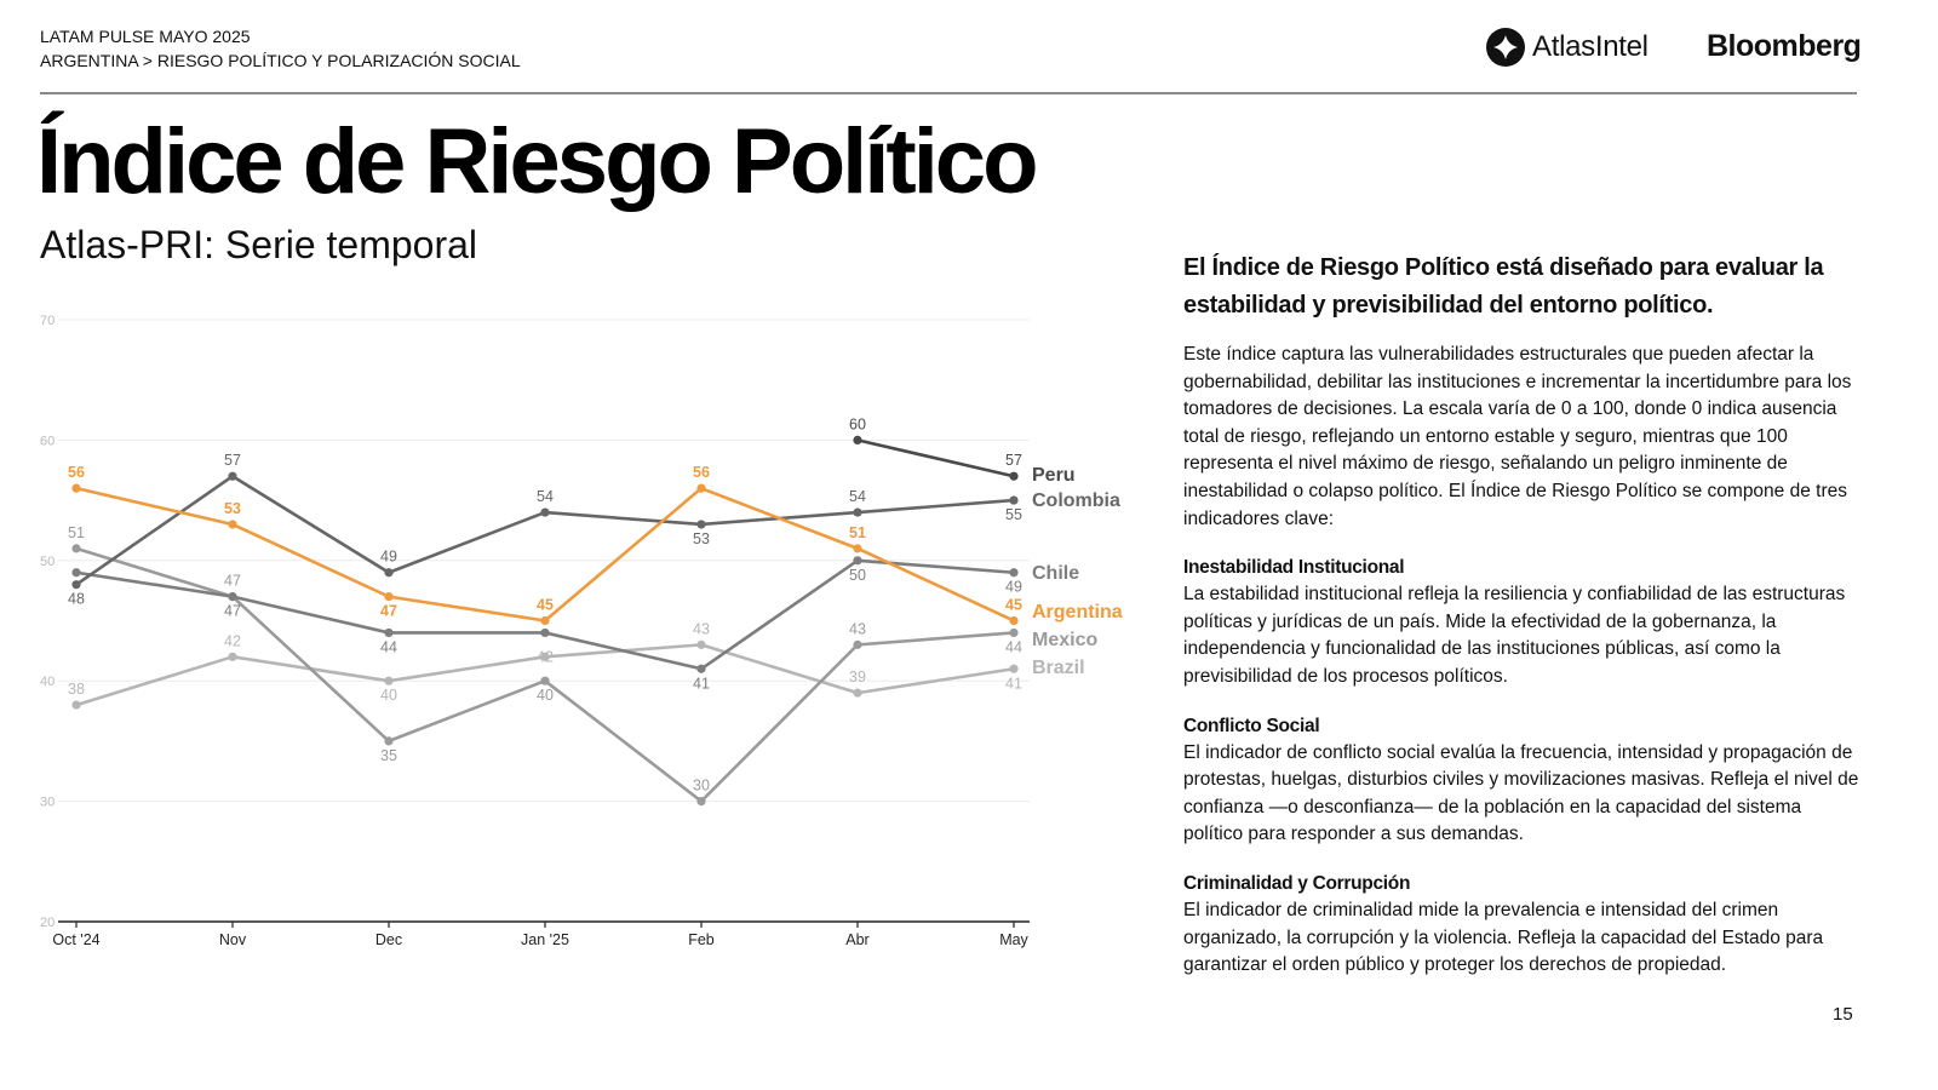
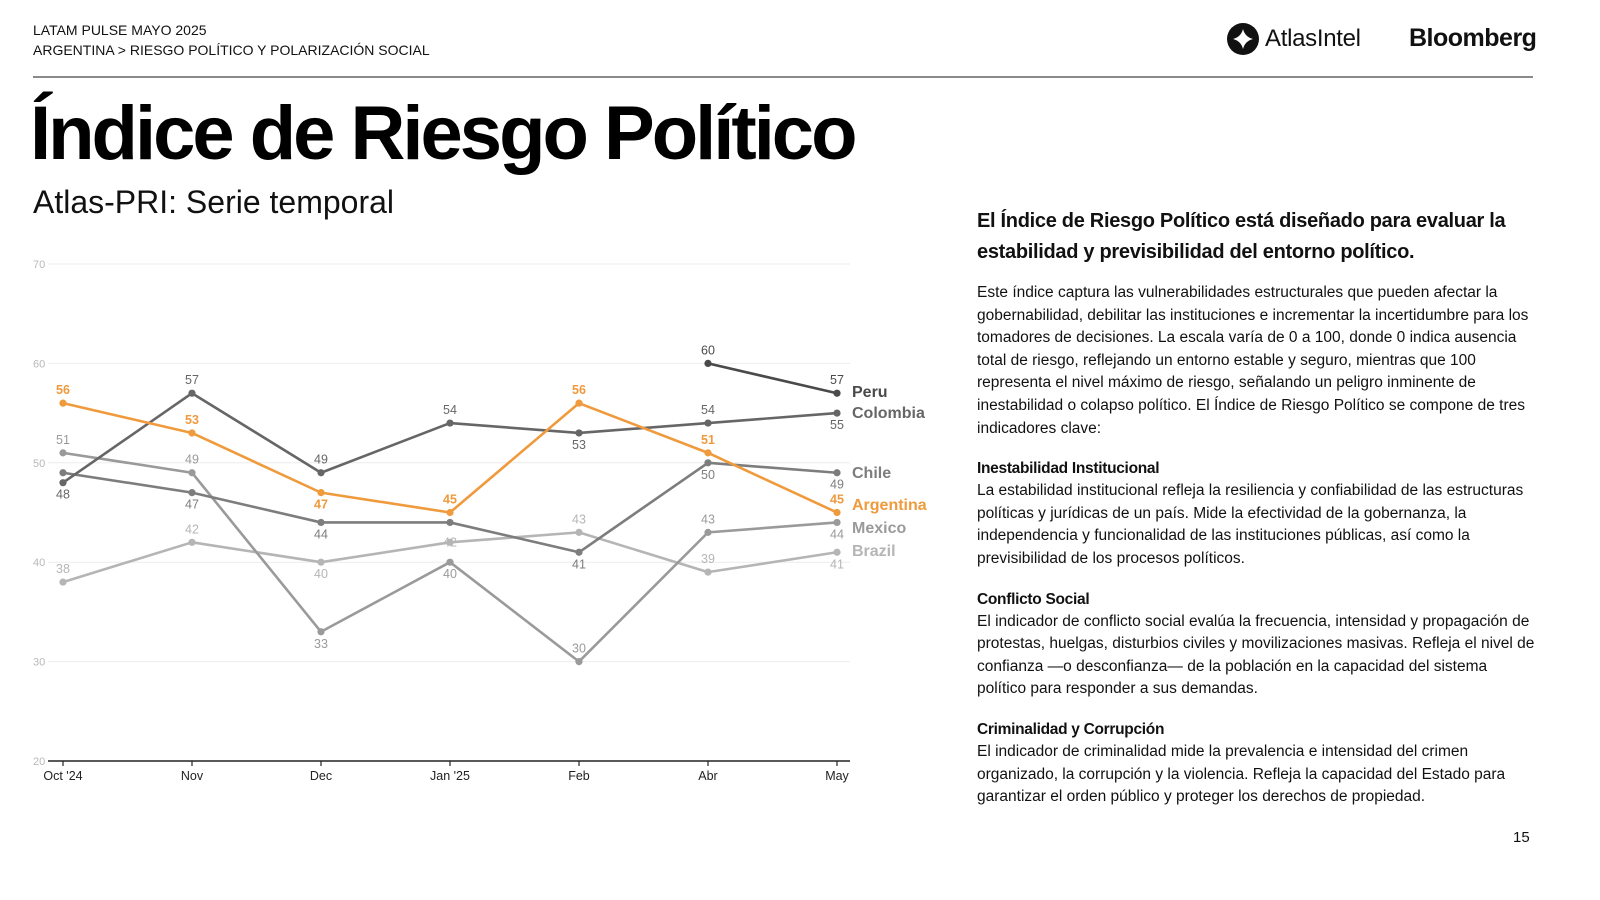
Mexico/Nov: 47 -> 49
Mexico/Dec: 35 -> 33
